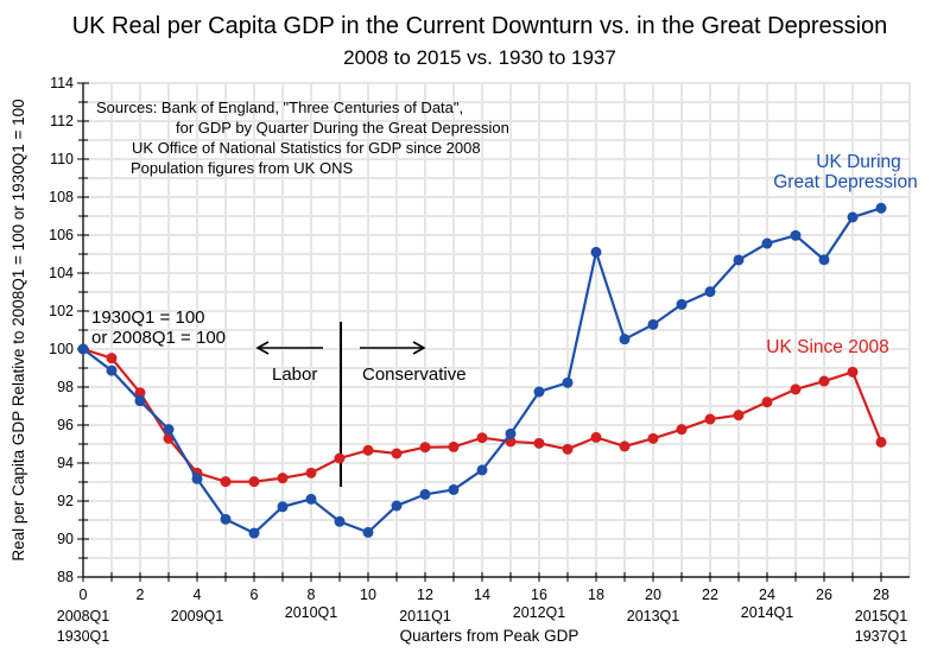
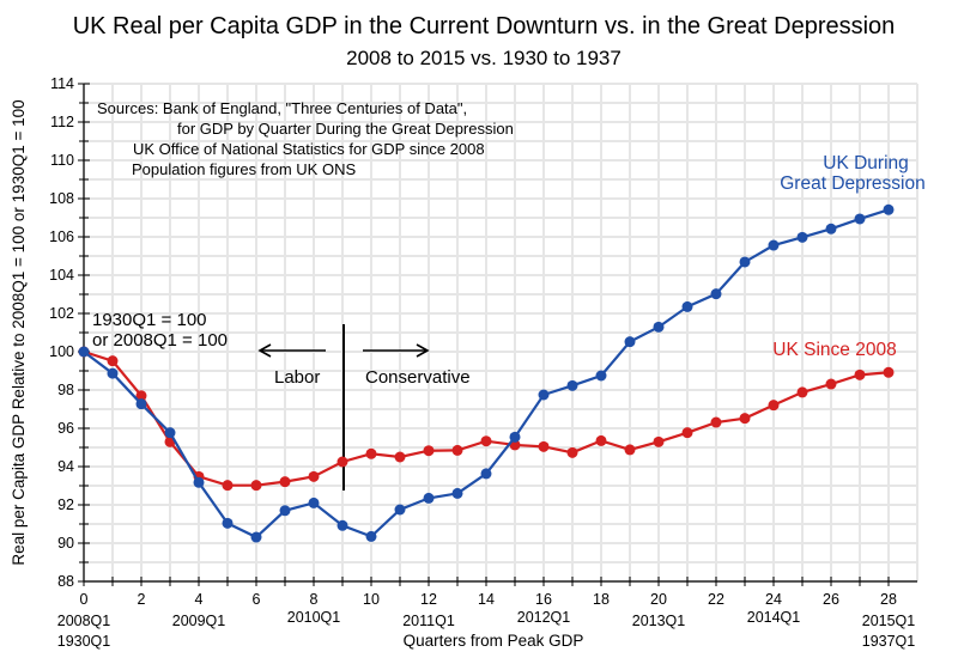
UK During Great Depression/18: 105.1 -> 98.8
UK During Great Depression/26: 104.7 -> 106.4
UK Since 2008/28: 95.1 -> 98.9
